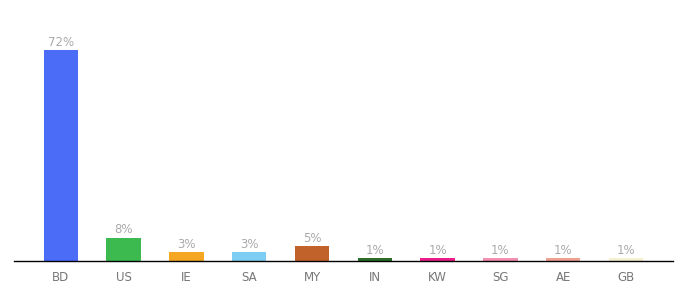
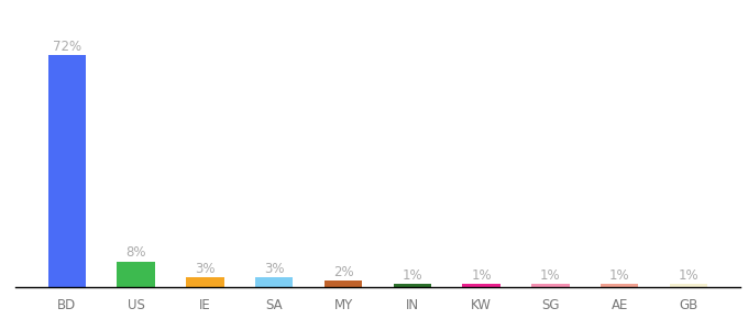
MY: 5% -> 2%
